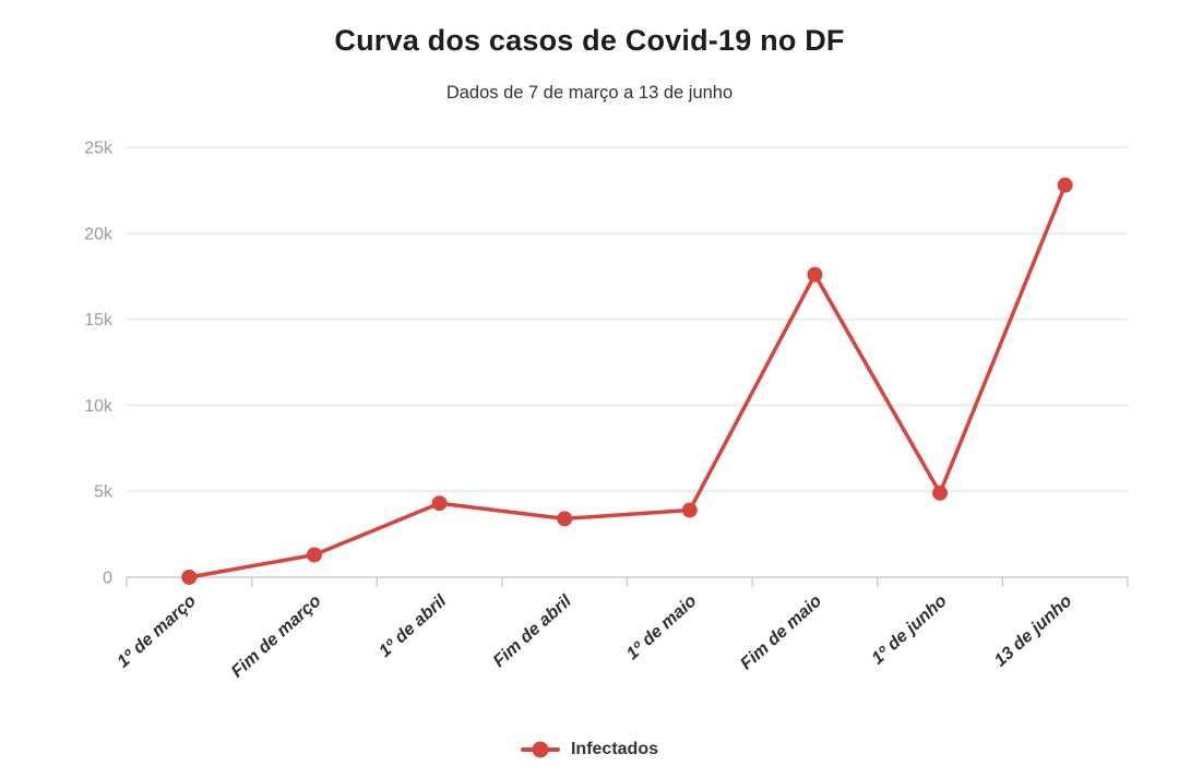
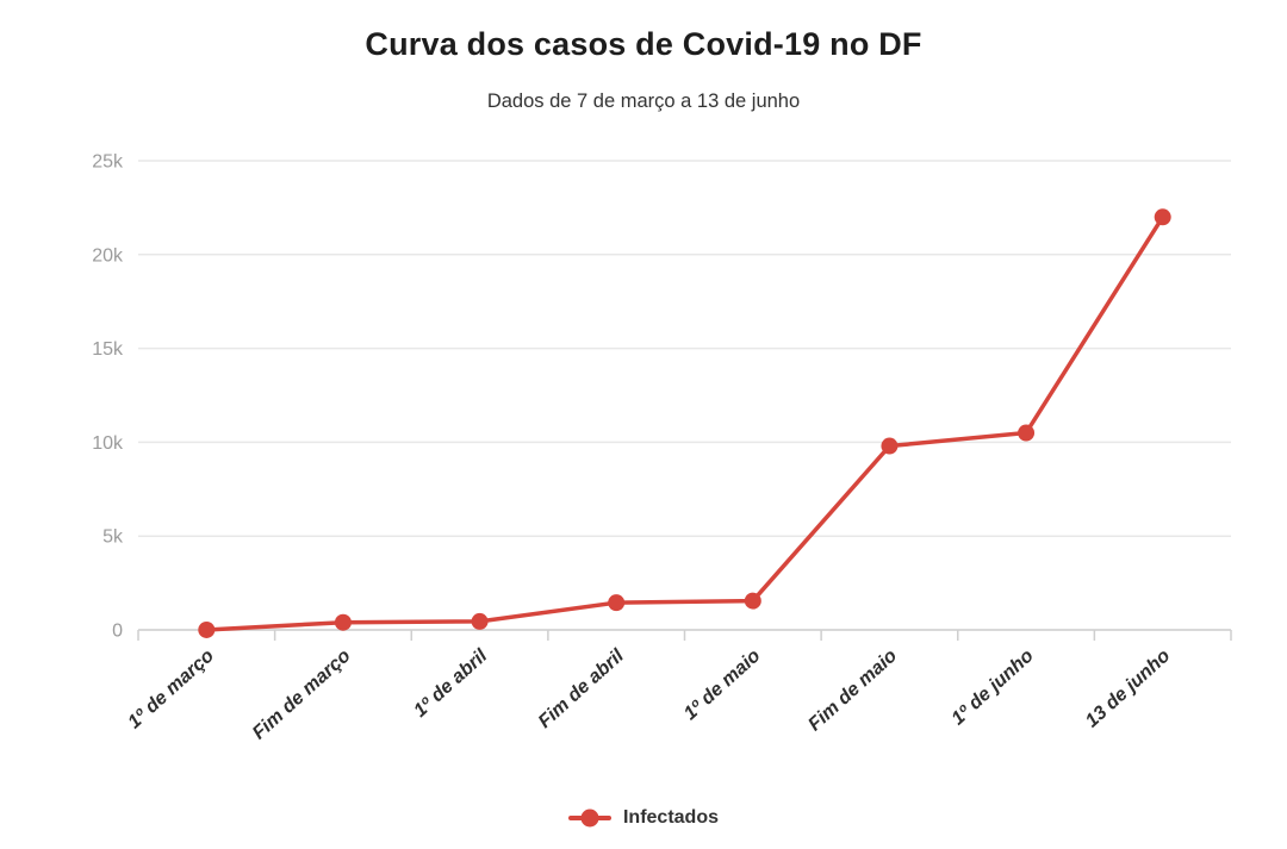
Fim de março: 1.3k -> 0.4k
1º de abril: 4.3k -> 0.4k
Fim de abril: 3.4k -> 1.4k
1º de maio: 3.9k -> 1.6k
Fim de maio: 17.6k -> 9.8k
1º de junho: 4.9k -> 10.5k
13 de junho: 22.8k -> 22.0k
